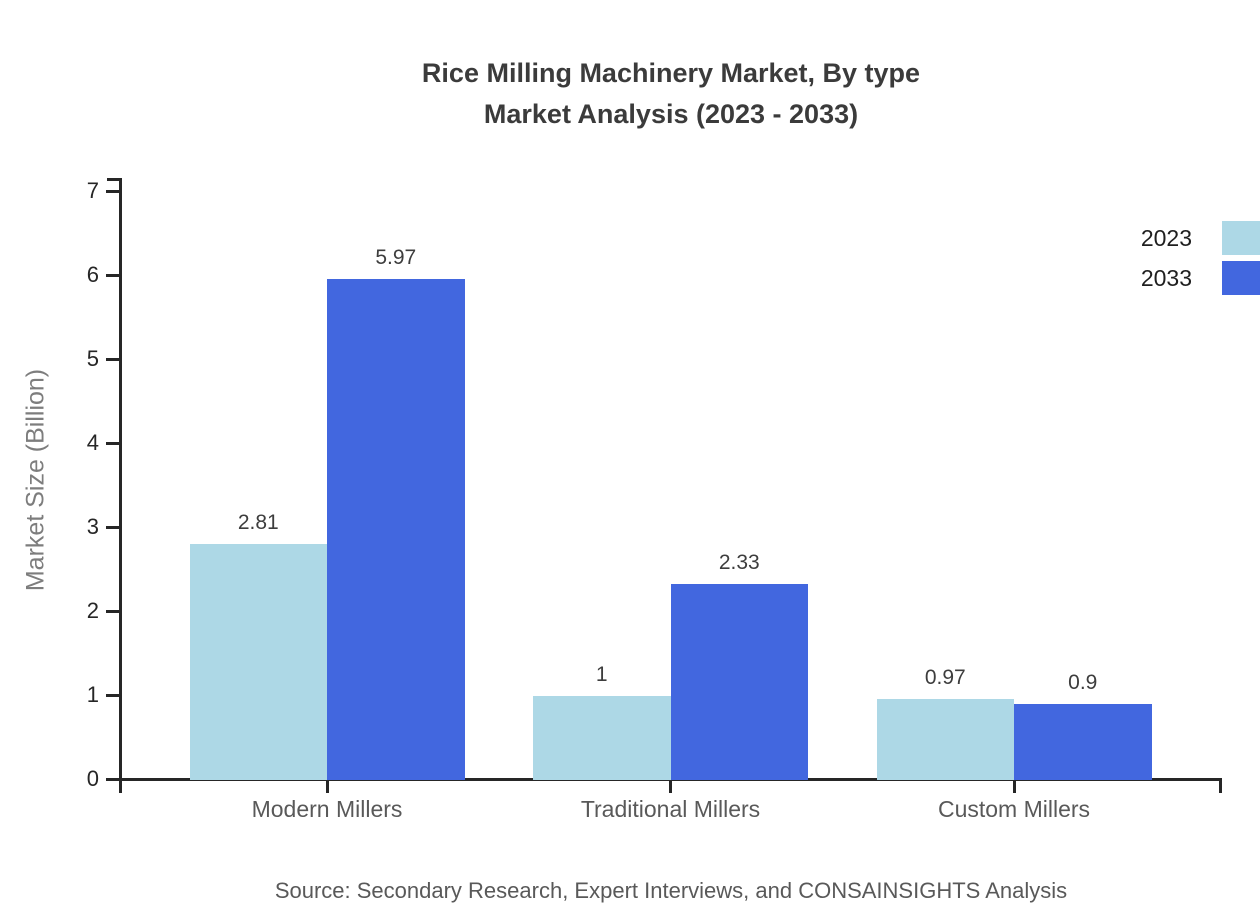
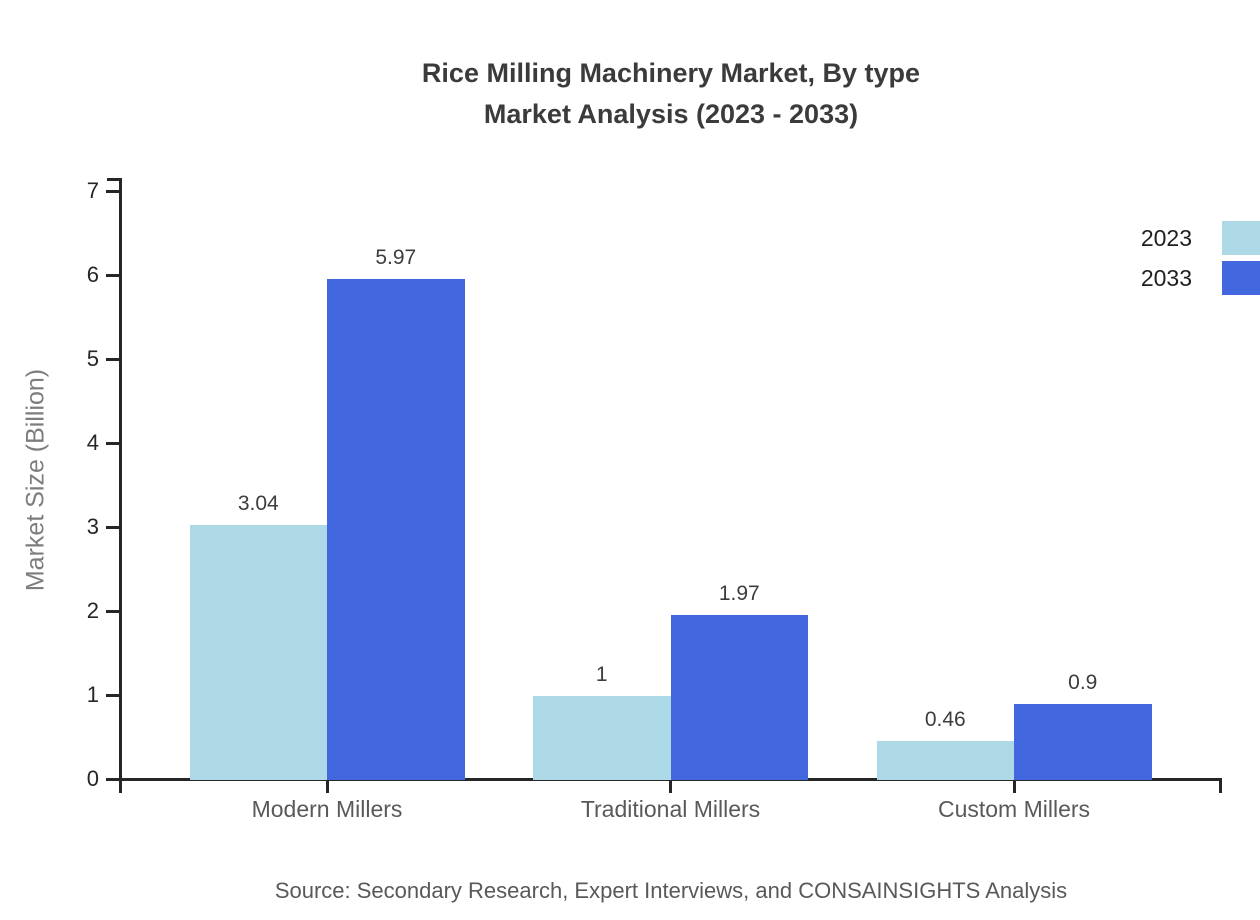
2023/Modern Millers: 2.81 -> 3.04
2033/Traditional Millers: 2.33 -> 1.97
2023/Custom Millers: 0.97 -> 0.46
